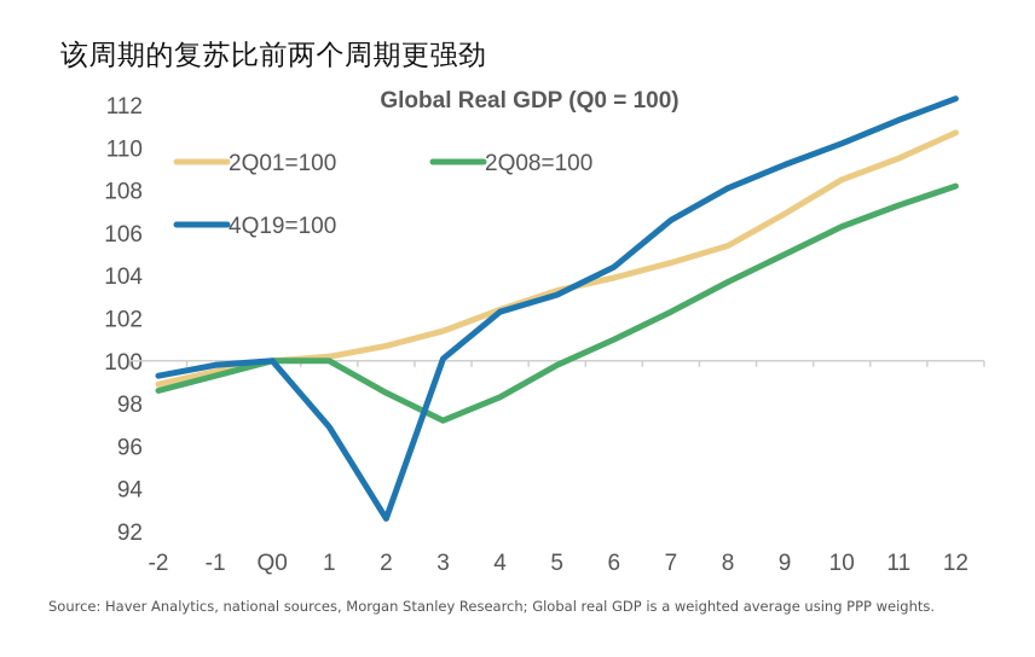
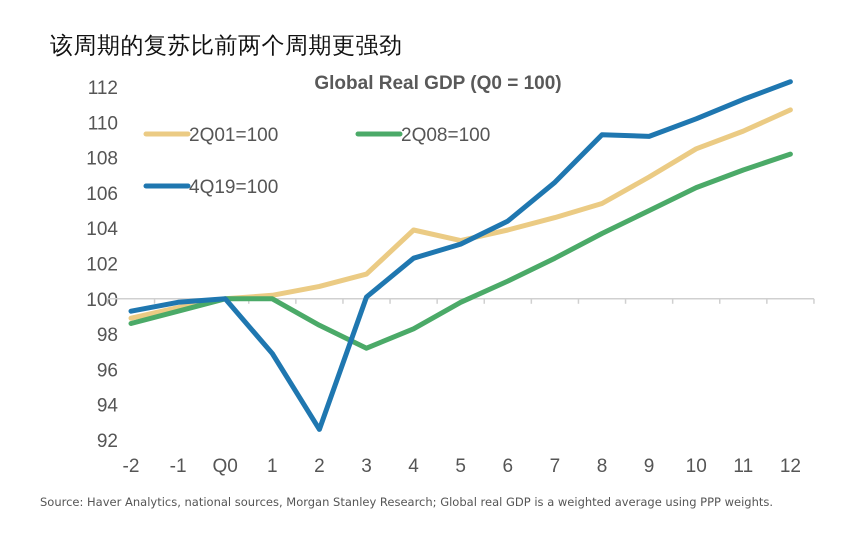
2Q01=100/4: 102.4 -> 103.9
4Q19=100/8: 108.1 -> 109.3
